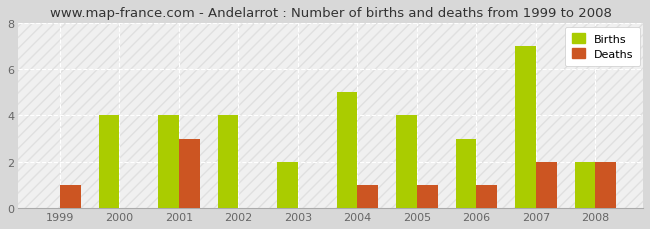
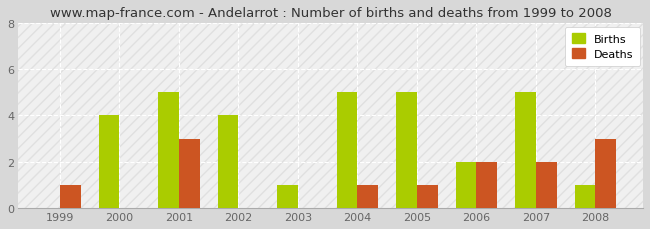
Births/2001: 4 -> 5
Births/2003: 2 -> 1
Births/2005: 4 -> 5
Births/2006: 3 -> 2
Deaths/2006: 1 -> 2
Births/2007: 7 -> 5
Births/2008: 2 -> 1
Deaths/2008: 2 -> 3
